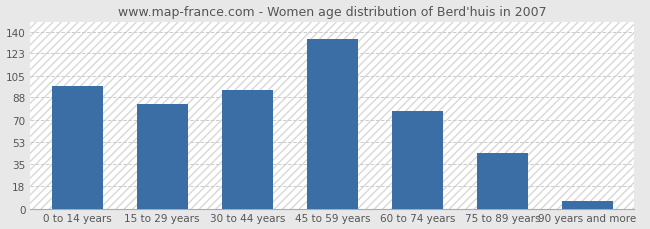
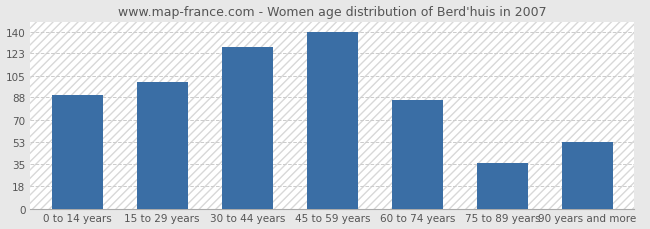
0 to 14 years: 97 -> 90
15 to 29 years: 83 -> 100
30 to 44 years: 94 -> 128
45 to 59 years: 134 -> 140
60 to 74 years: 77 -> 86
75 to 89 years: 44 -> 36
90 years and more: 6 -> 53
